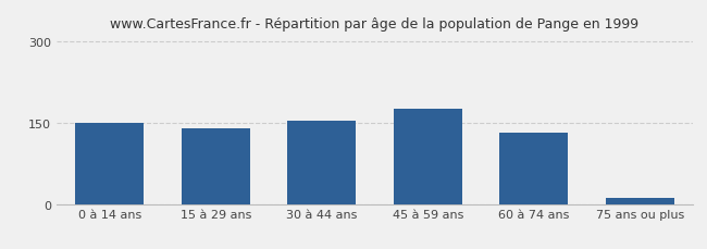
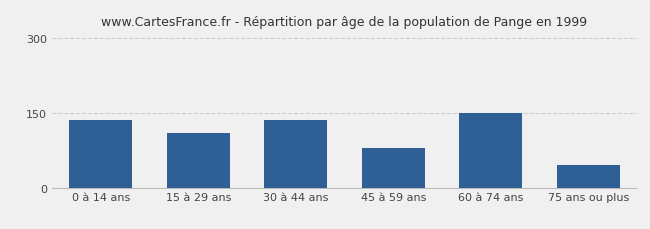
0 à 14 ans: 151 -> 135
15 à 29 ans: 141 -> 110
30 à 44 ans: 154 -> 135
45 à 59 ans: 177 -> 80
60 à 74 ans: 132 -> 150
75 ans ou plus: 12 -> 45
